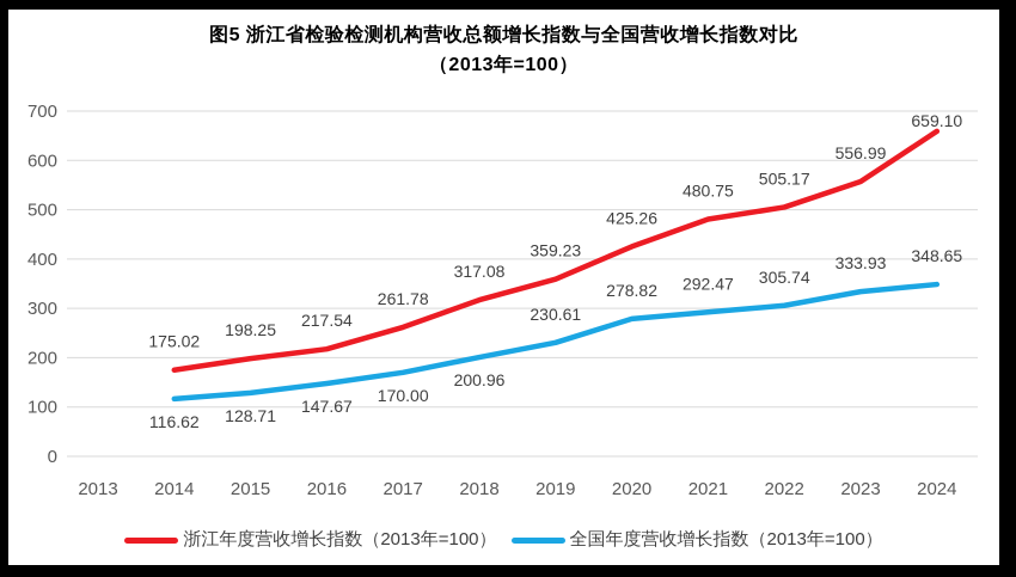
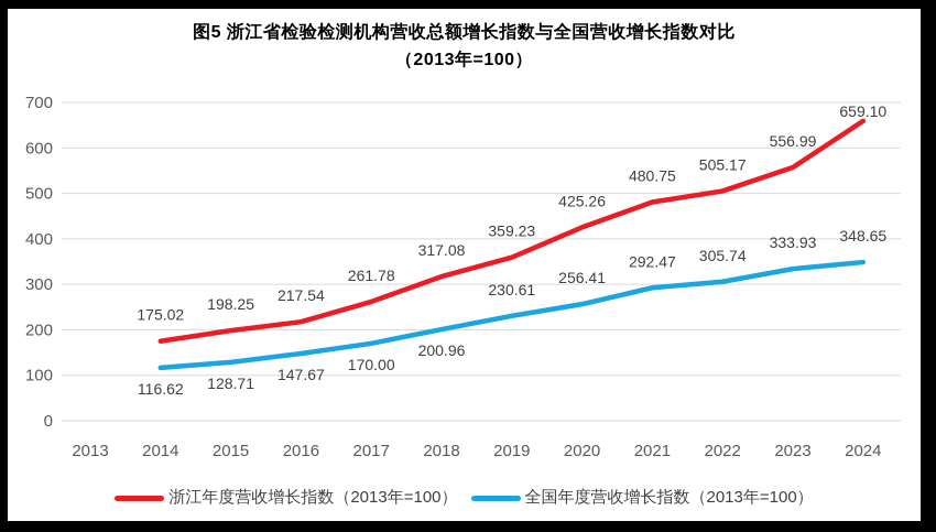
全国年度营收增长指数（2013年=100）/2020: 278.82 -> 256.41
